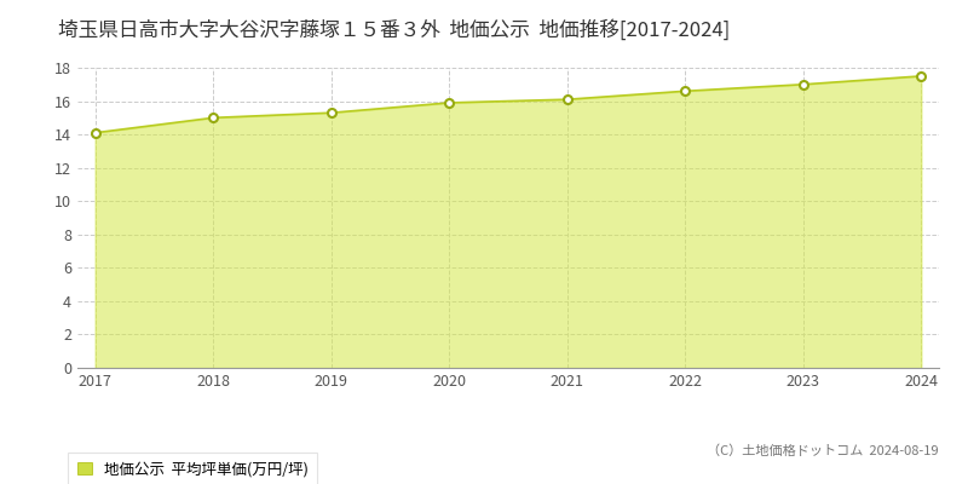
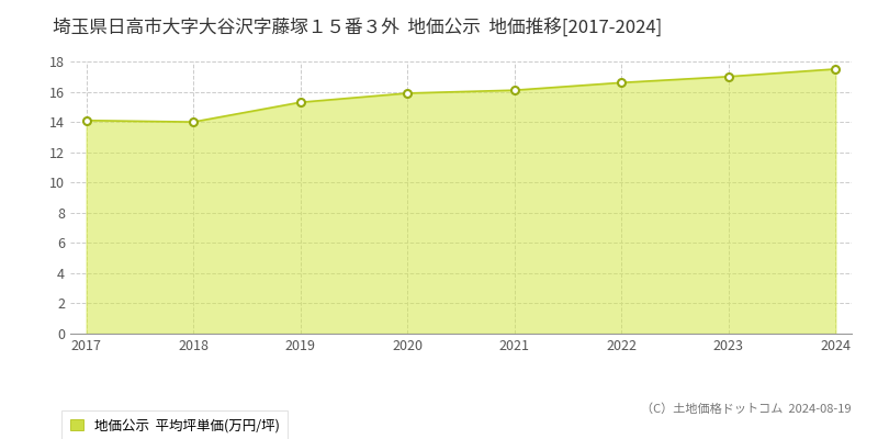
2018: 15.0 -> 14.0
